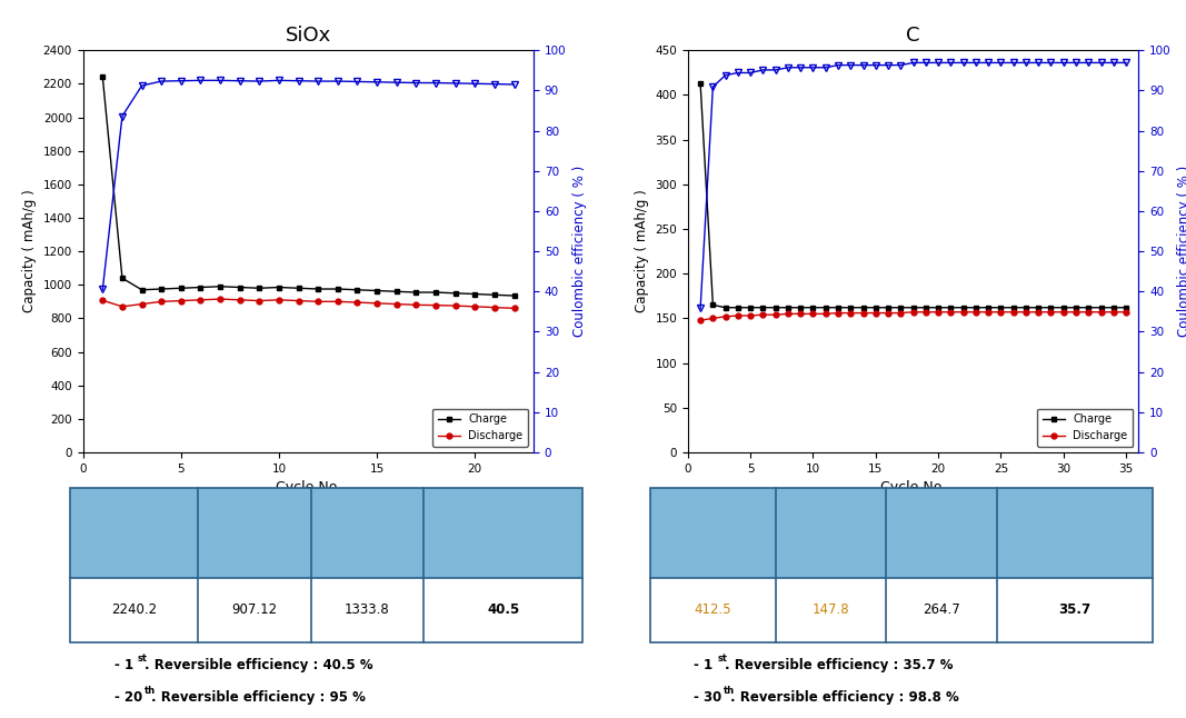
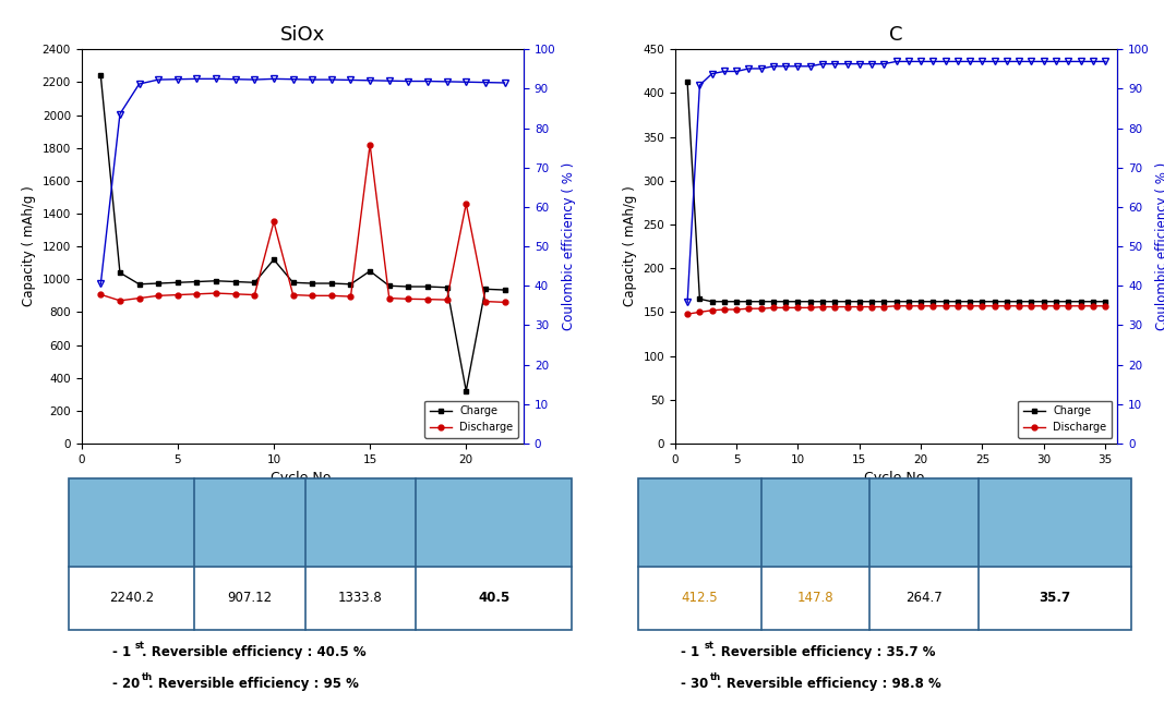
SiOx/Charge/10: 980 -> 1120
SiOx/Discharge/10: 910 -> 1350
SiOx/Charge/15: 960 -> 1050
SiOx/Discharge/15: 890 -> 1820
SiOx/Charge/20: 940 -> 320
SiOx/Discharge/20: 870 -> 1460
